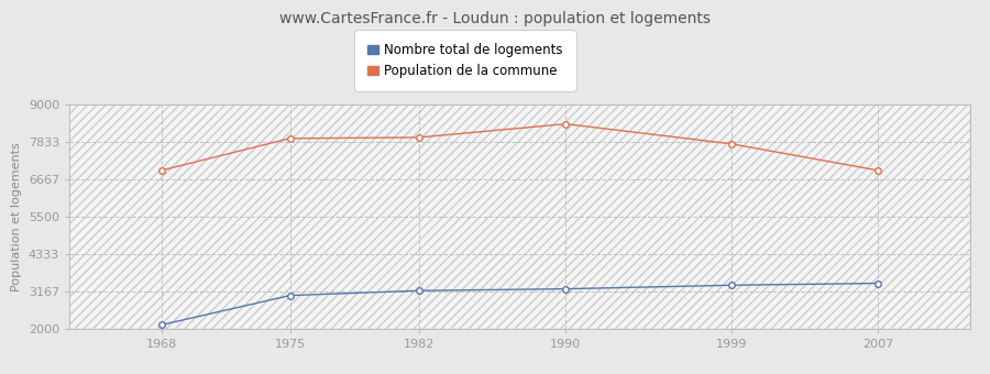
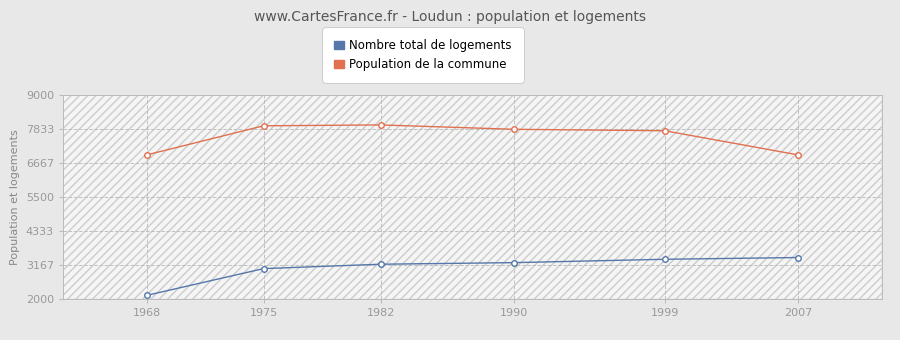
Population de la commune/1990: 8400 -> 7830
